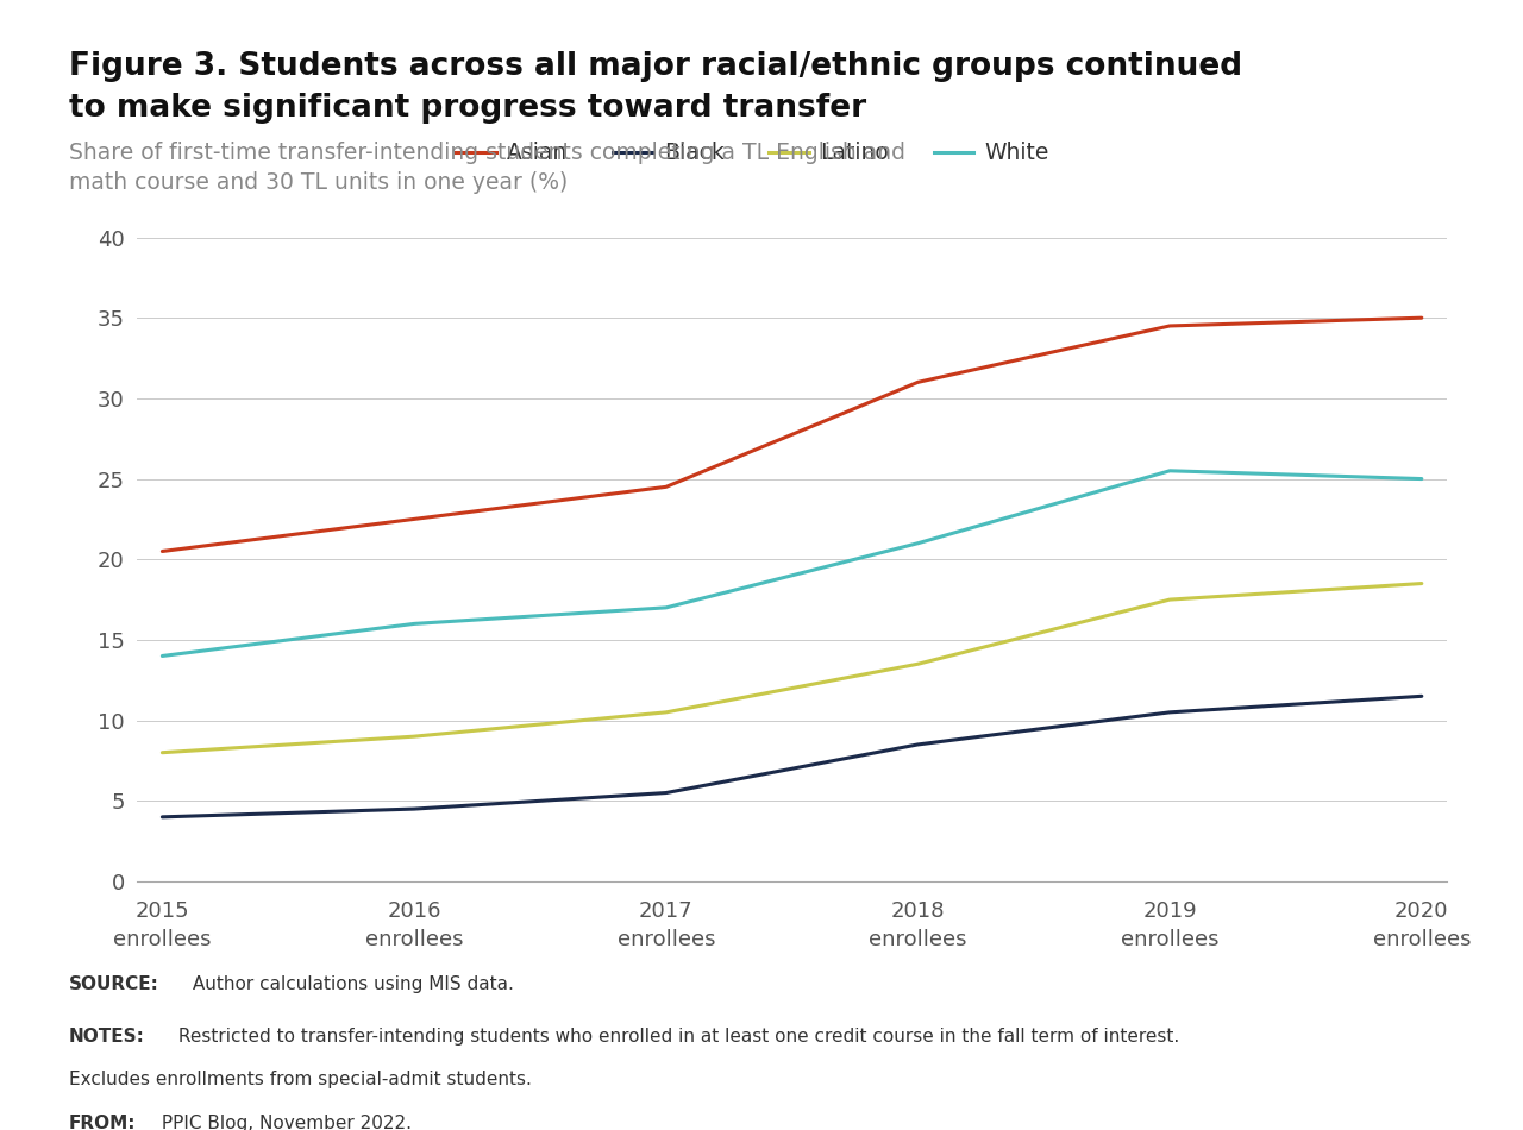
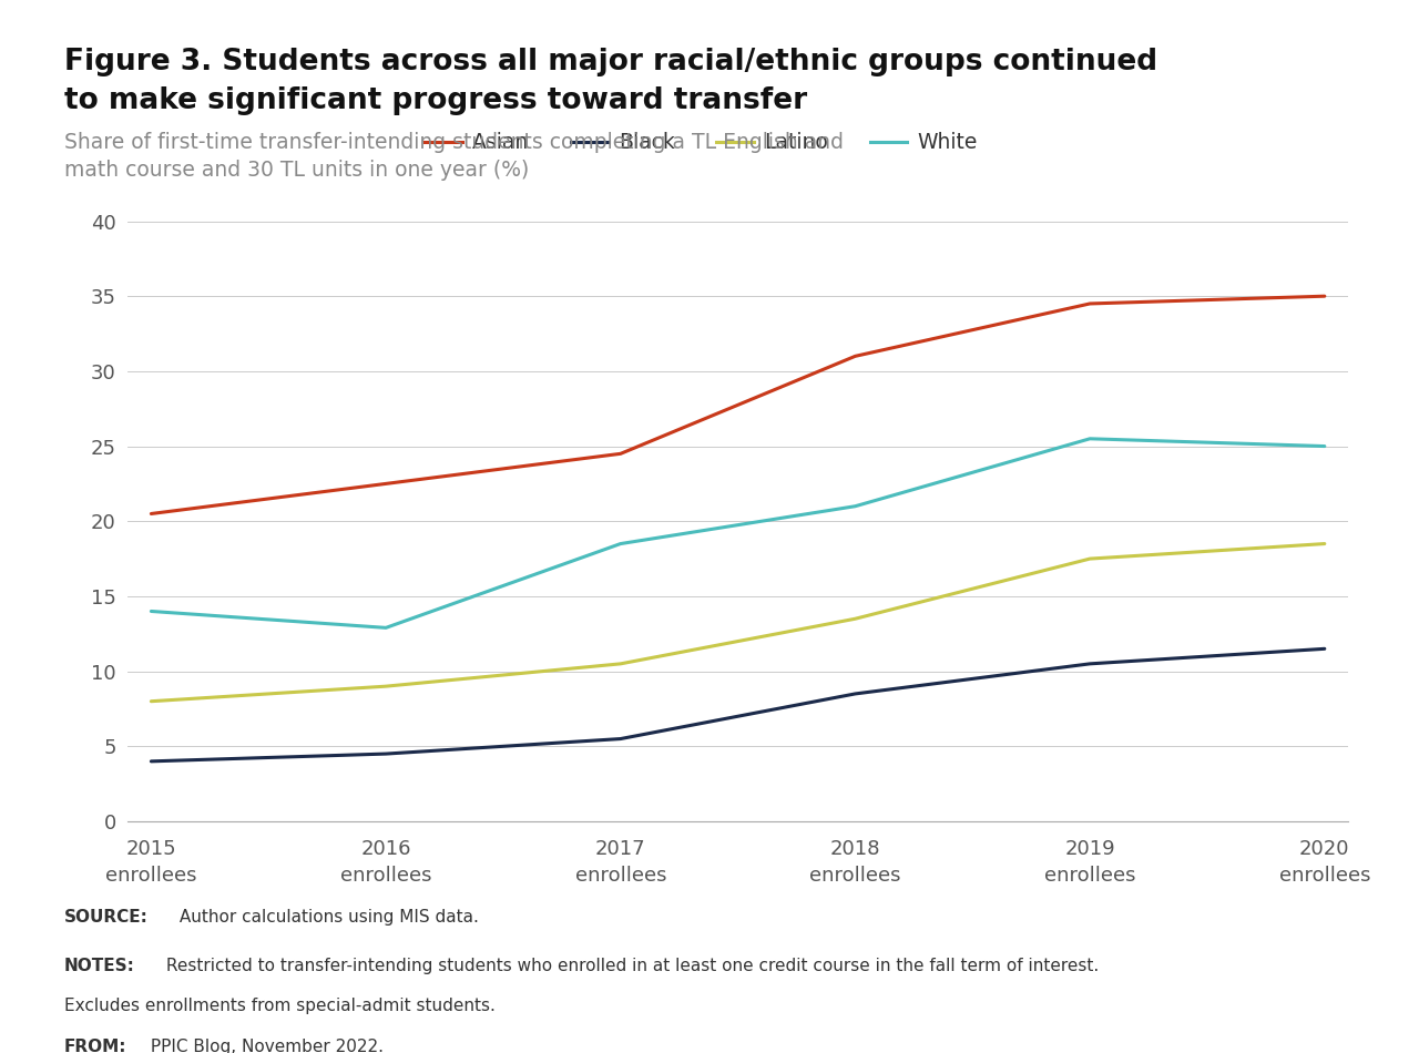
White/2016 enrollees: 16.0 -> 12.9
White/2017 enrollees: 17.0 -> 18.5
